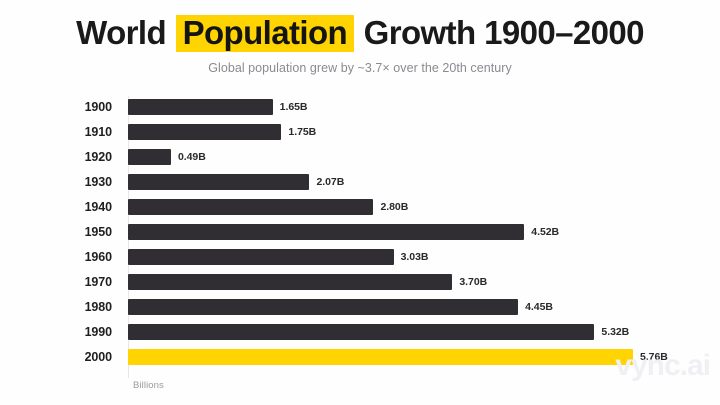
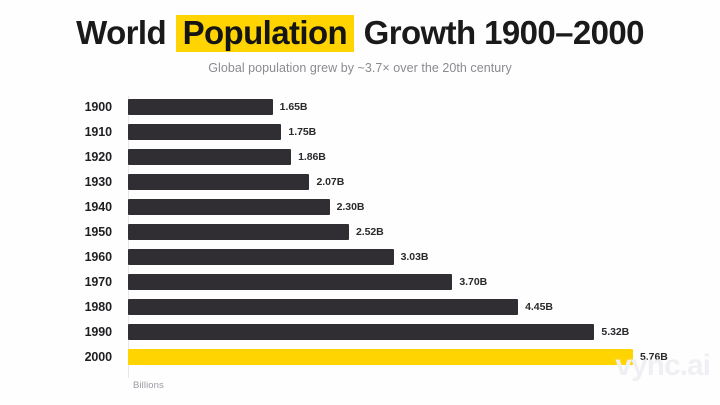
1920: 0.49B -> 1.86B
1940: 2.80B -> 2.30B
1950: 4.52B -> 2.52B
